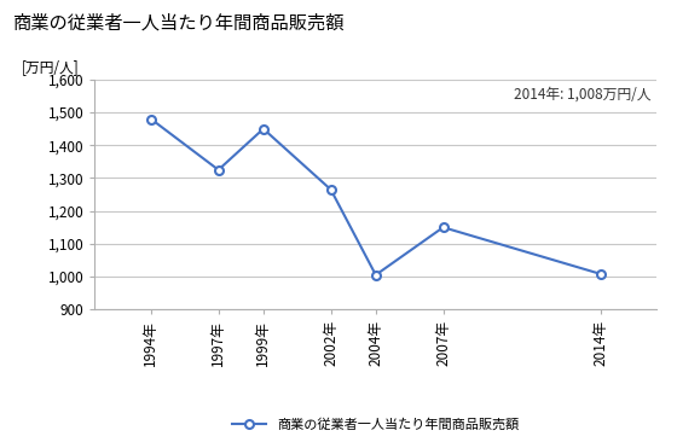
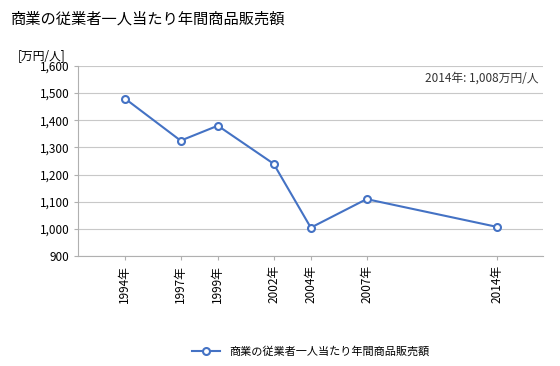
1999年: 1,450 -> 1,380
2002年: 1,265 -> 1,240
2007年: 1,150 -> 1,110
